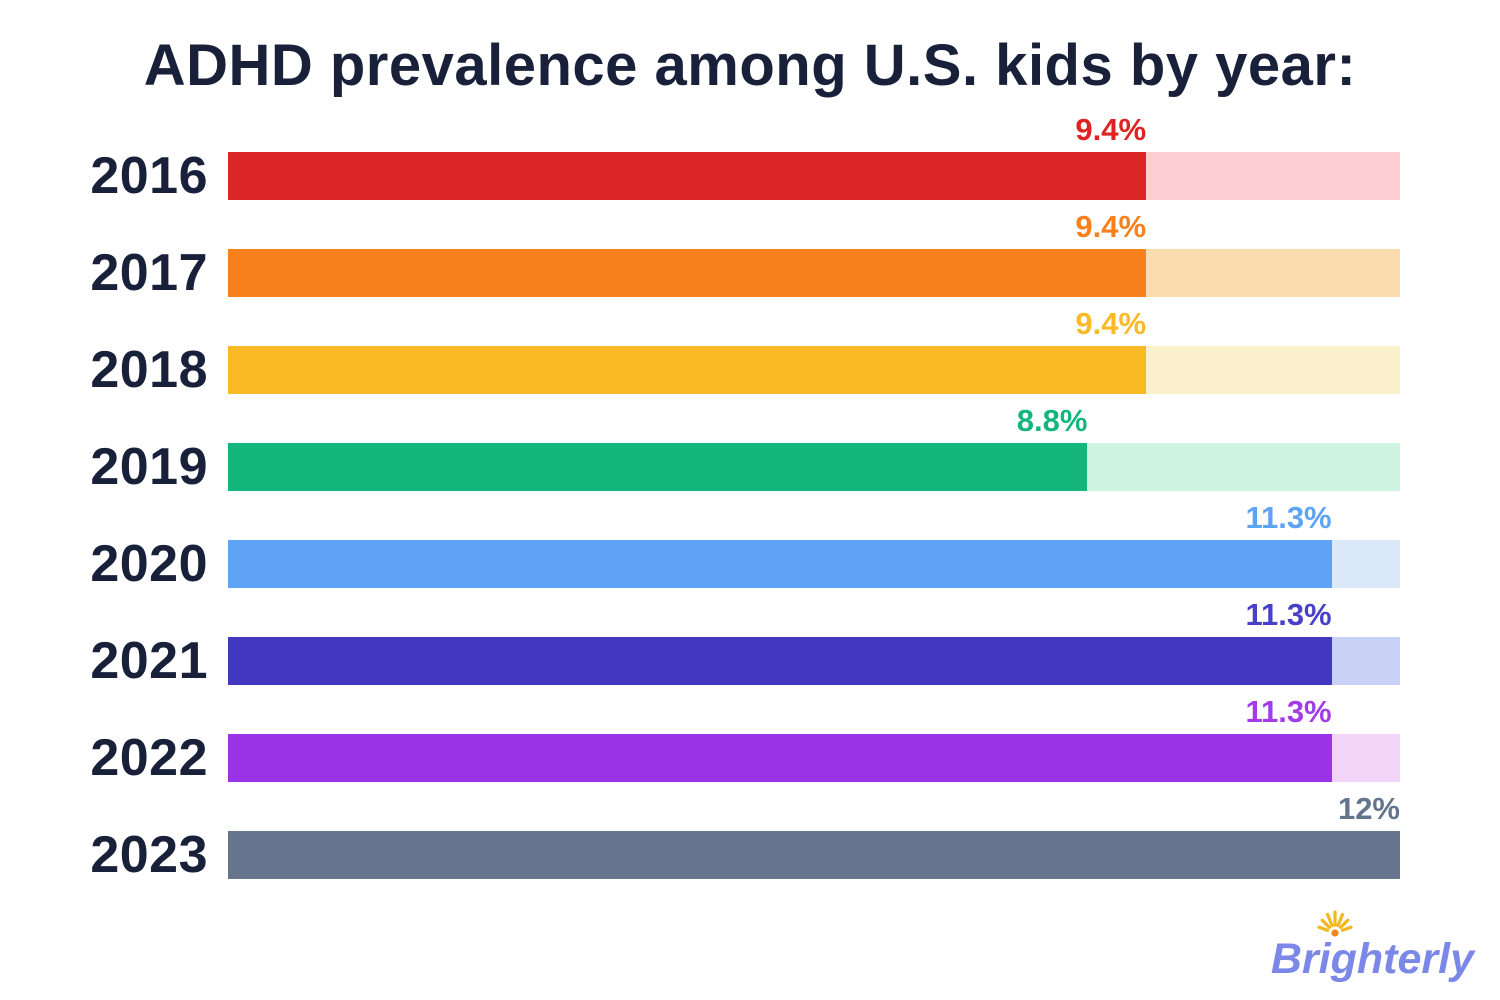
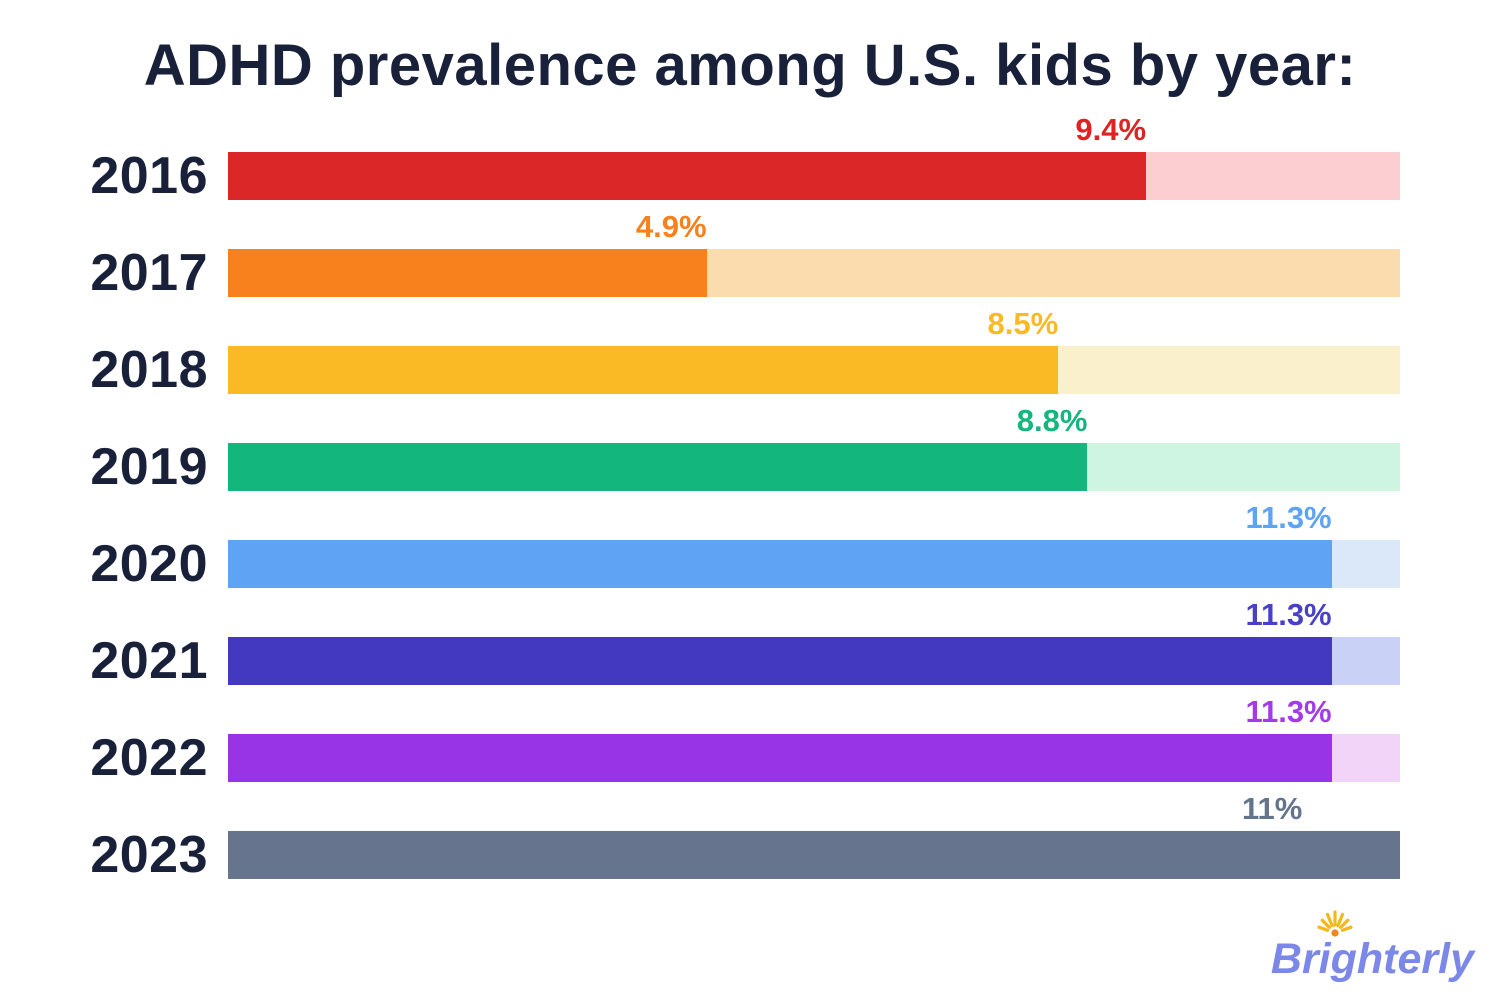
2017: 9.4% -> 4.9%
2018: 9.4% -> 8.5%
2023: 12% -> 11%
